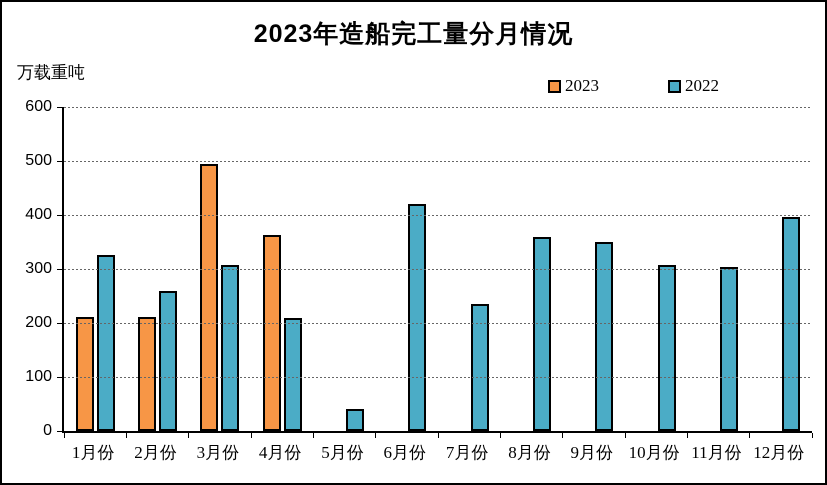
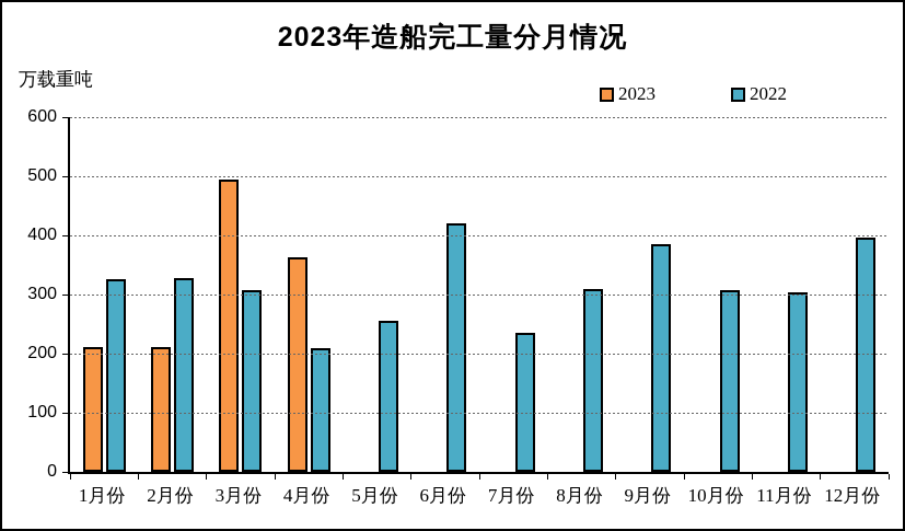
2022/2月份: 260 -> 330
2022/5月份: 40 -> 260
2022/8月份: 360 -> 310
2022/9月份: 350 -> 390
